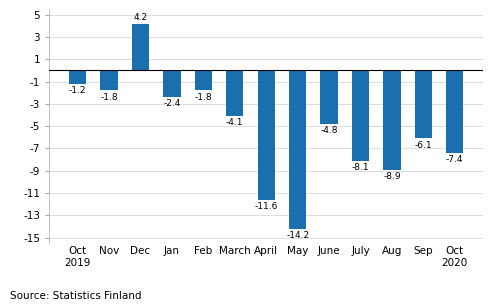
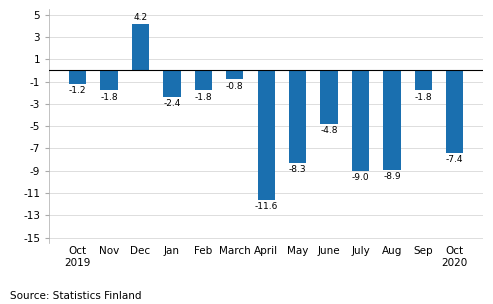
March: -4.1 -> -0.8
May: -14.2 -> -8.3
July: -8.1 -> -9.0
Sep: -6.1 -> -1.8
